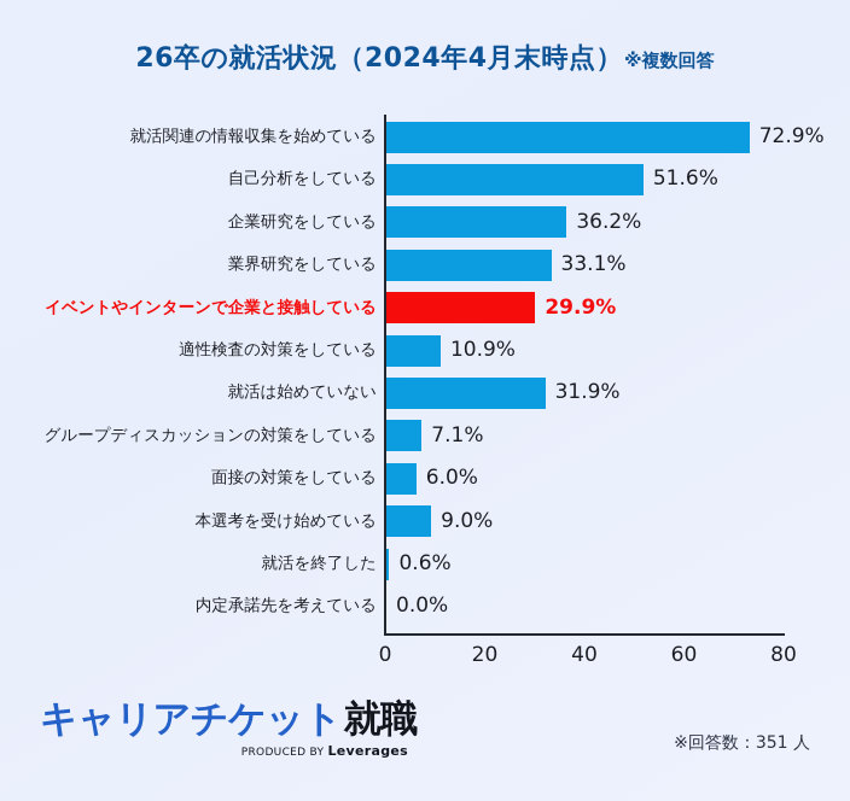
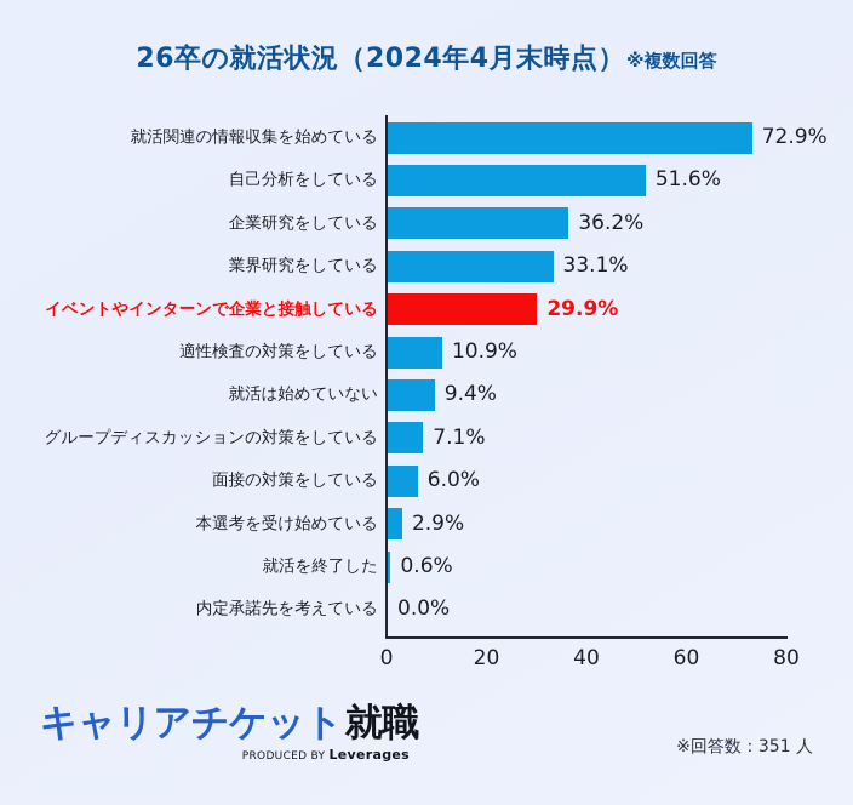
就活は始めていない: 31.9% -> 9.4%
本選考を受け始めている: 9.0% -> 2.9%
